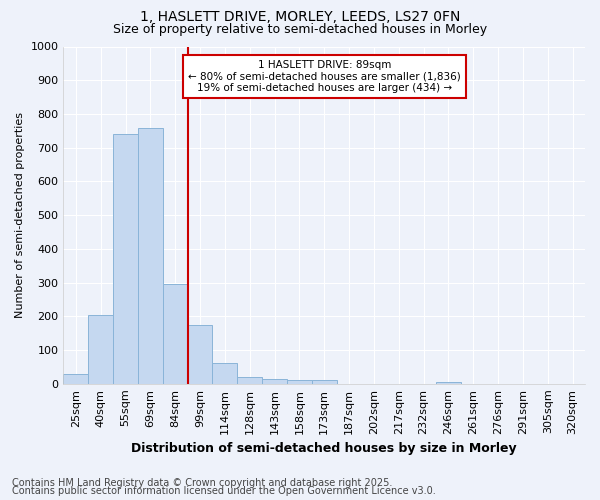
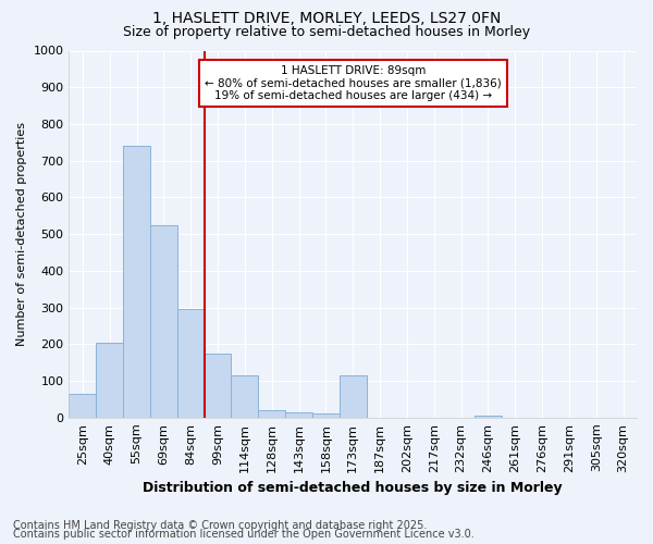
25sqm: 28 -> 65
69sqm: 757 -> 525
114sqm: 62 -> 115
173sqm: 12 -> 115
